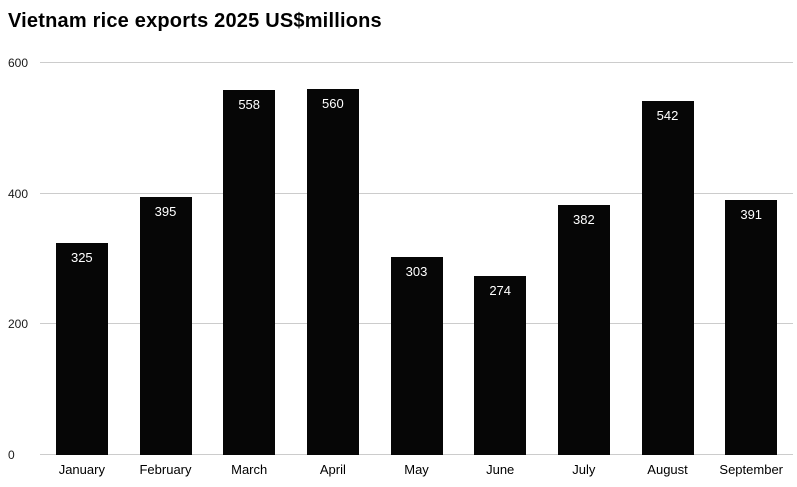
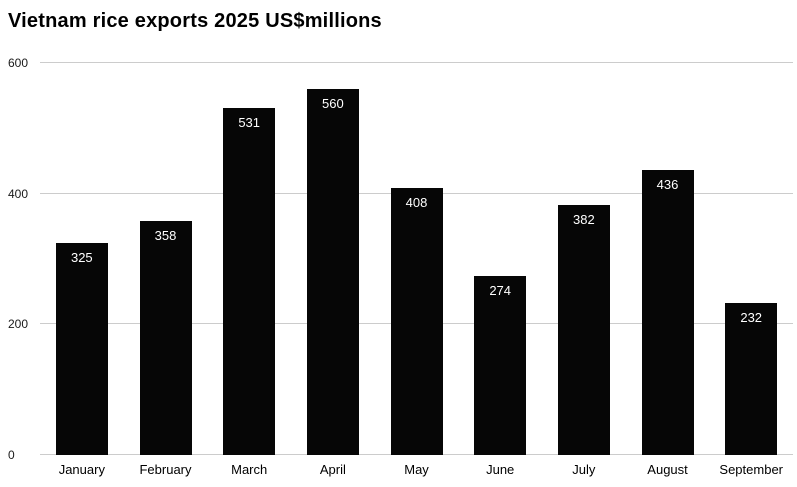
February: 395 -> 358
March: 558 -> 531
May: 303 -> 408
August: 542 -> 436
September: 391 -> 232
